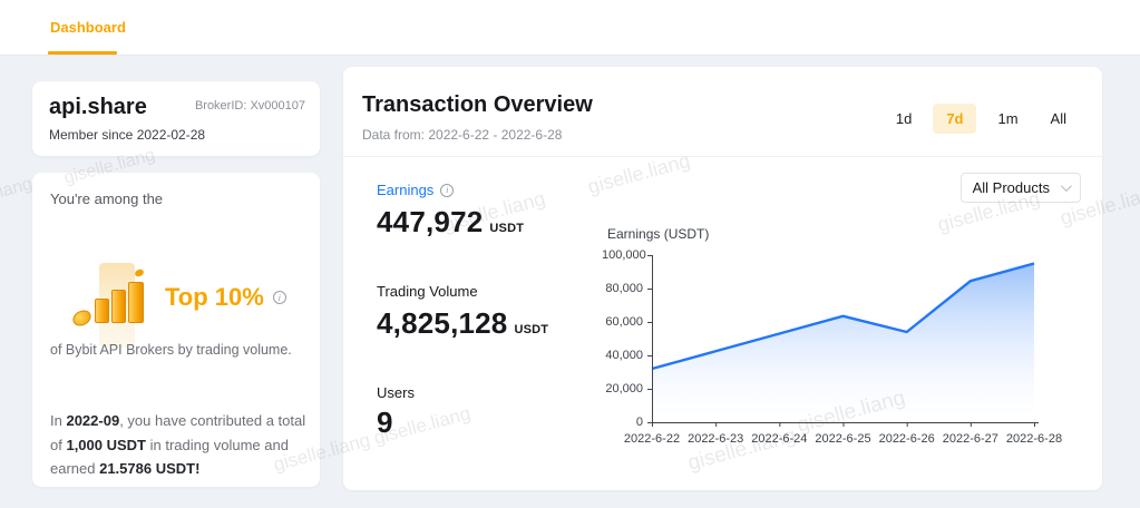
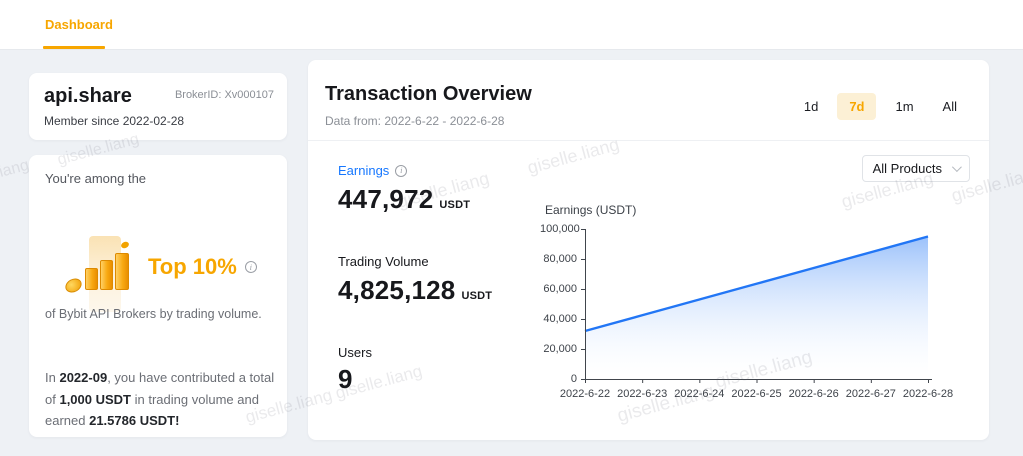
2022-6-26: 54000 -> 74000
